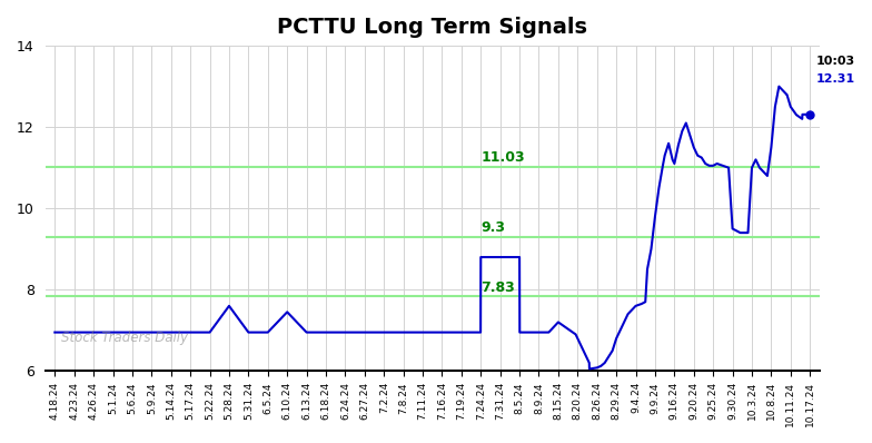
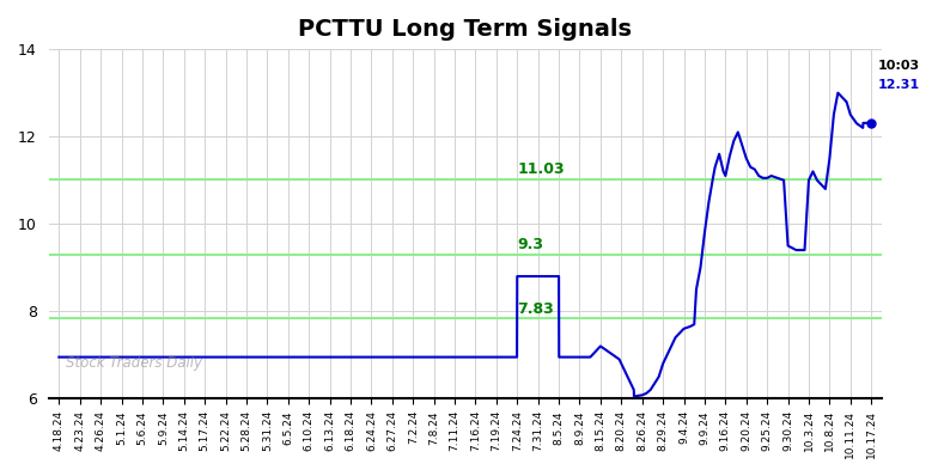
5.28.24: 7.60 -> 6.95
6.10.24: 7.45 -> 6.95
